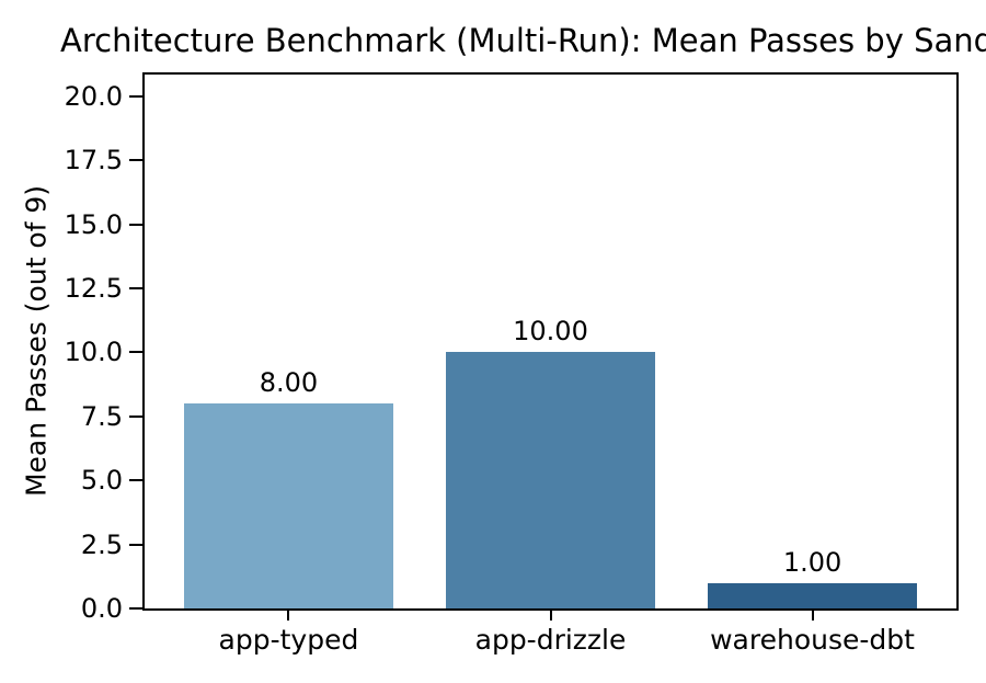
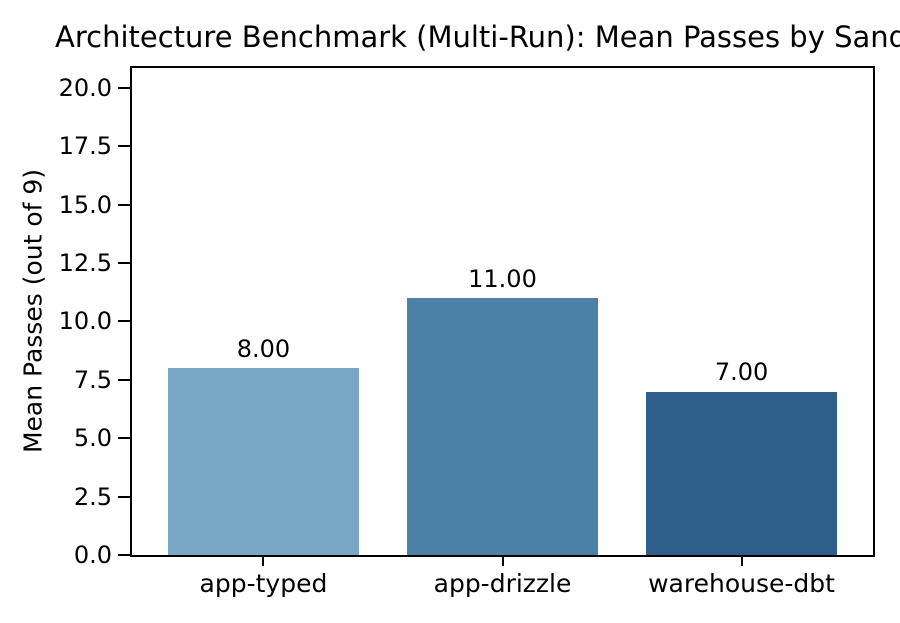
app-drizzle: 10.00 -> 11.00
warehouse-dbt: 1.00 -> 7.00
